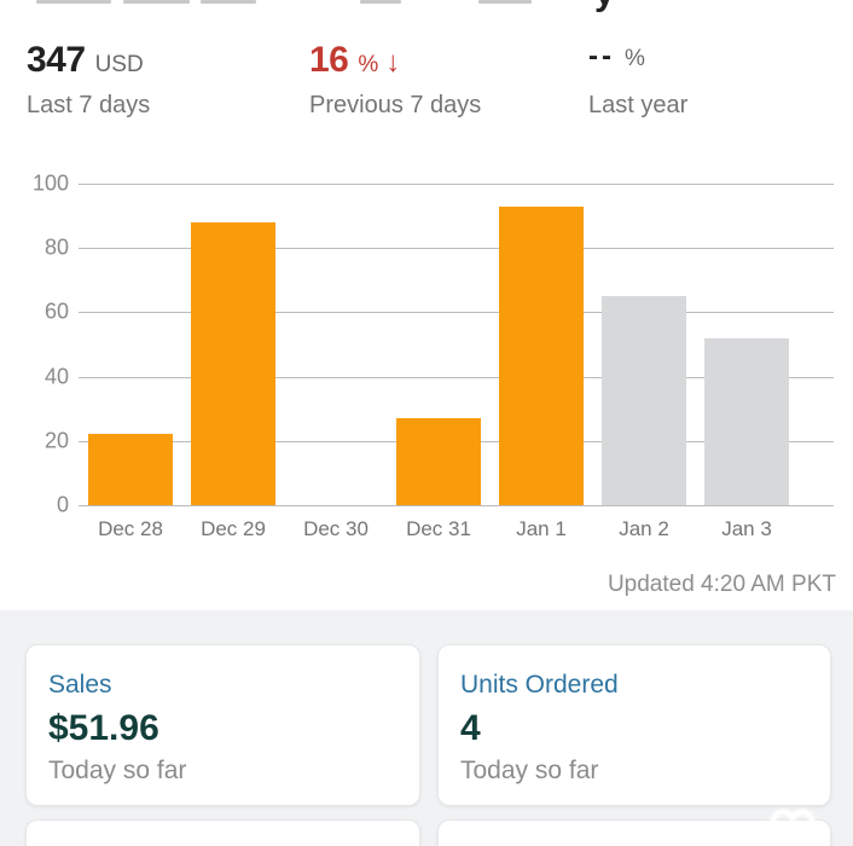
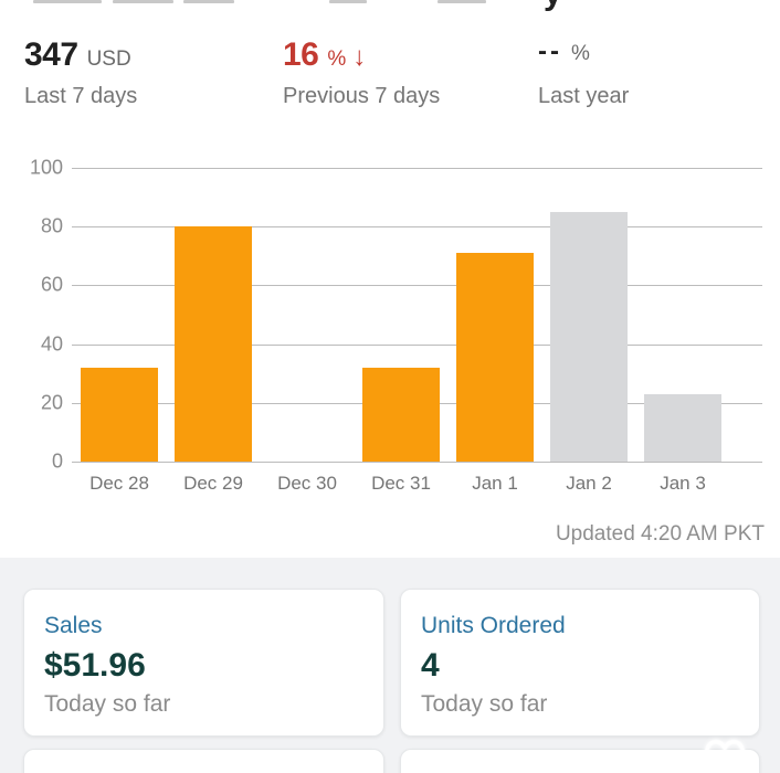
Dec 28: 22 -> 32
Dec 29: 88 -> 80
Dec 31: 27 -> 32
Jan 1: 93 -> 71
Jan 2: 65 -> 85
Jan 3: 52 -> 23
